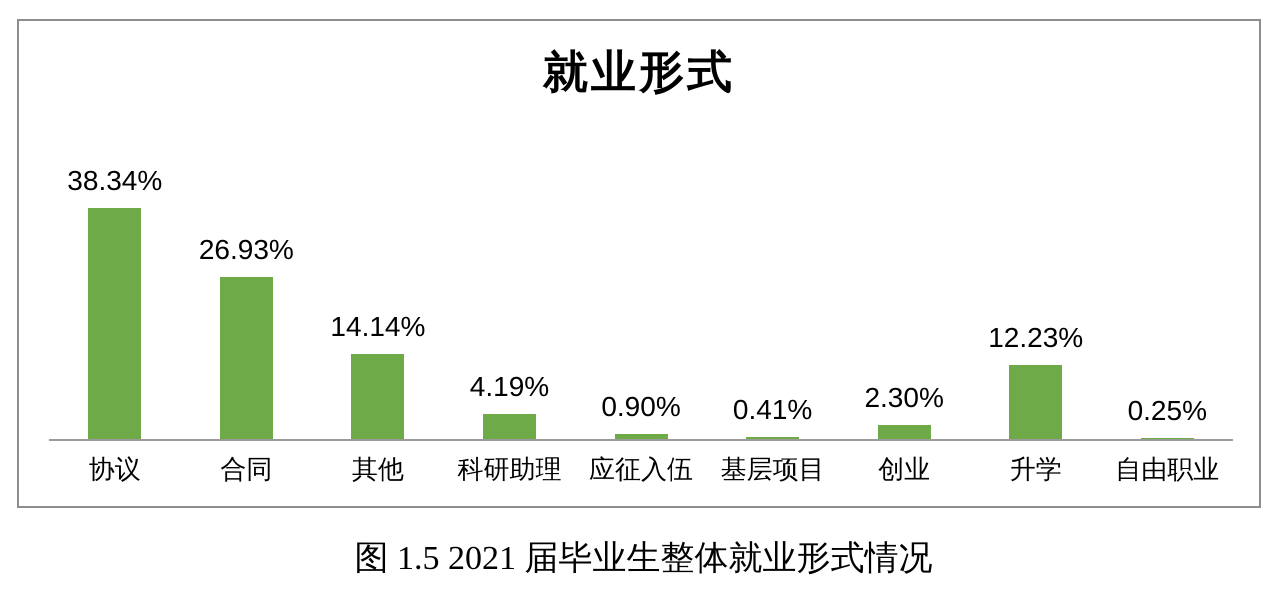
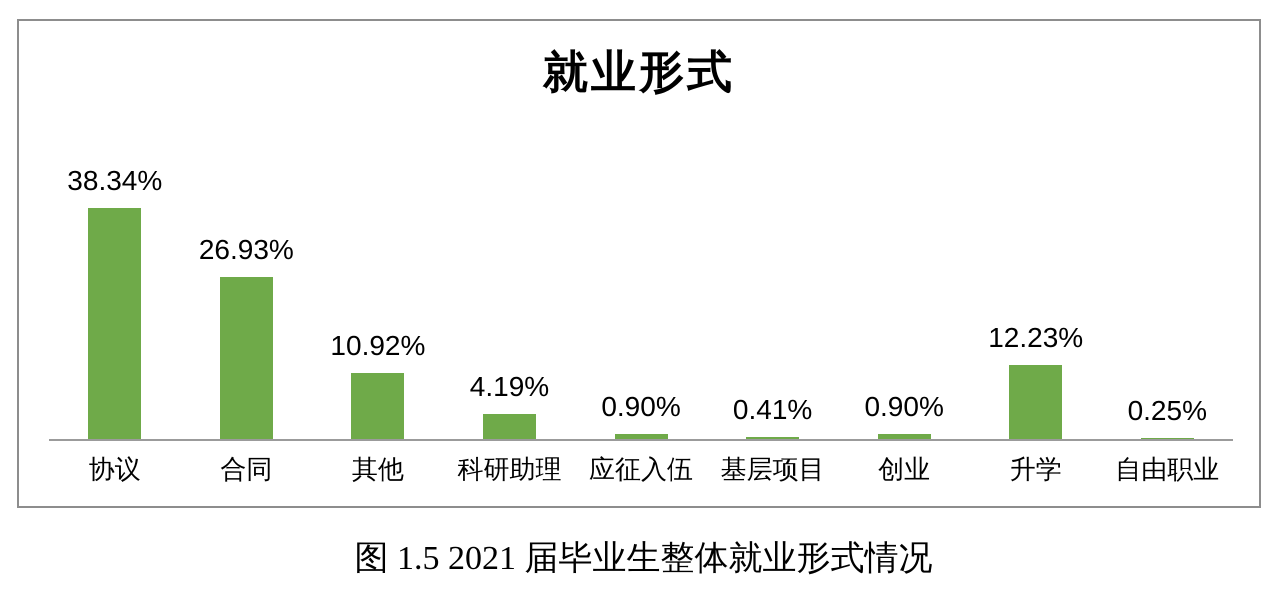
其他: 14.14% -> 10.92%
创业: 2.30% -> 0.90%
